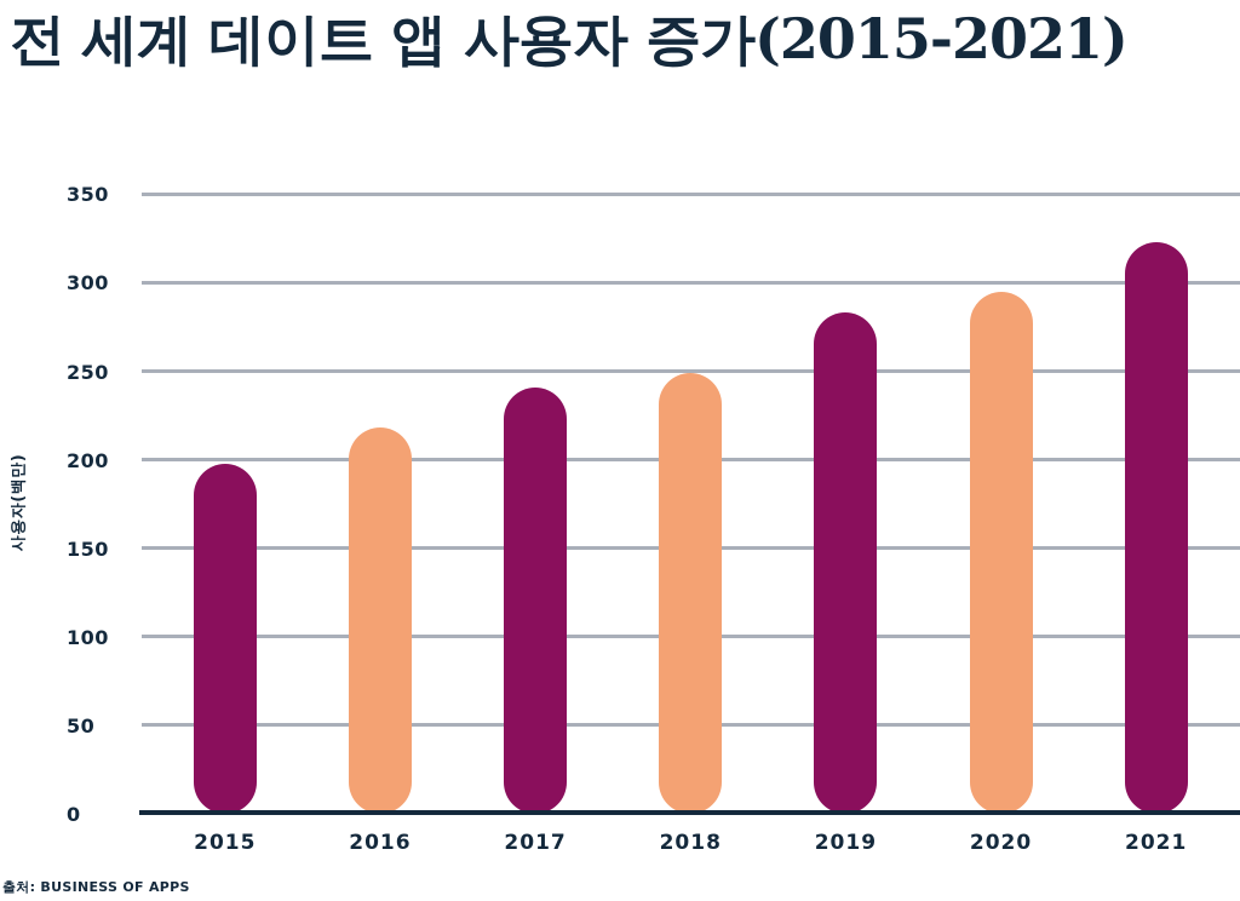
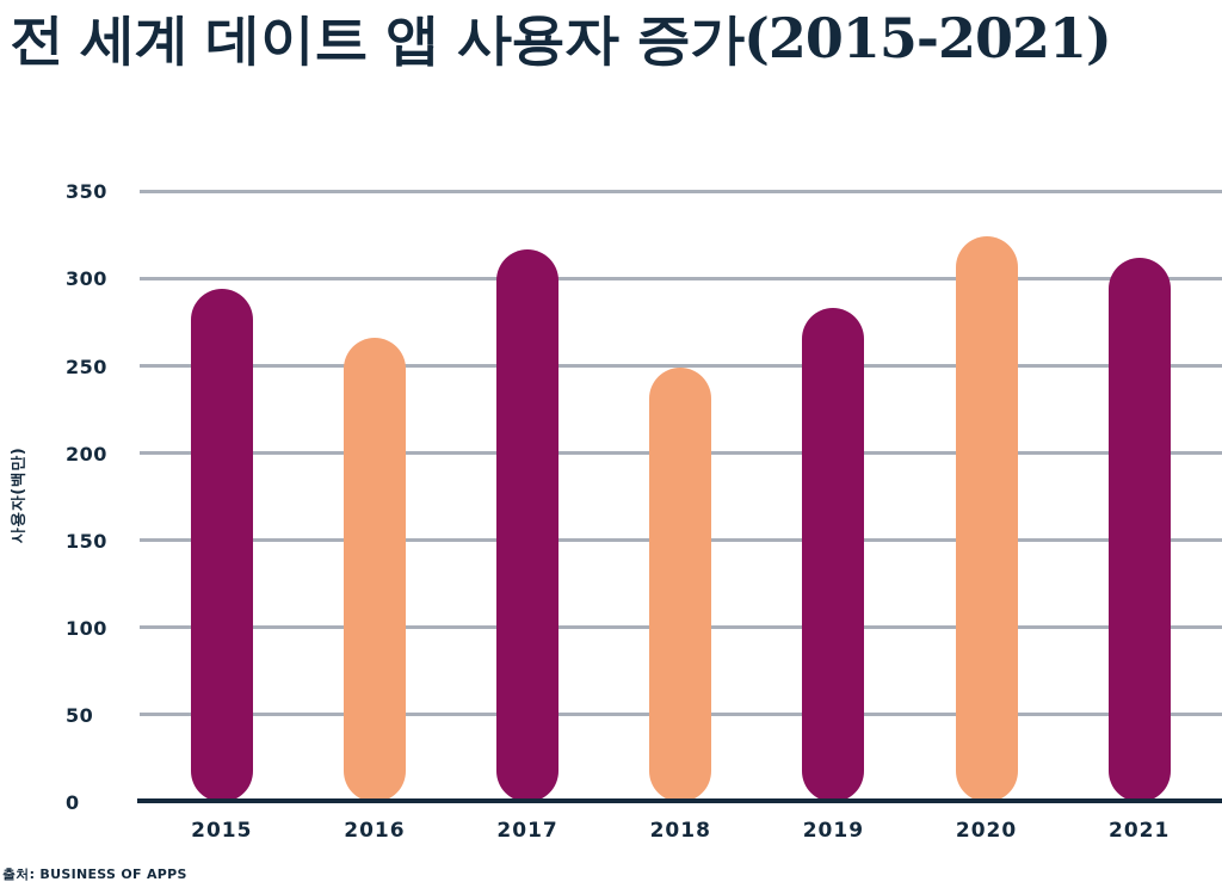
2015: 198 -> 294
2016: 218 -> 266
2017: 241 -> 317
2020: 295 -> 324
2021: 323 -> 312
